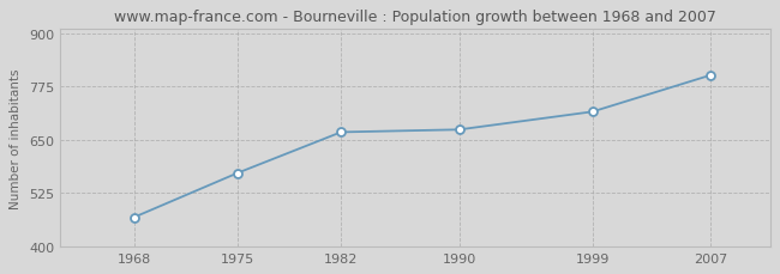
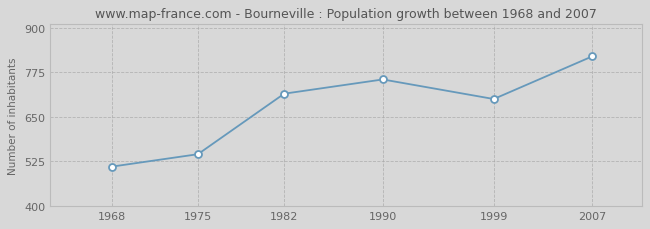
1968: 468 -> 510
1975: 572 -> 545
1982: 668 -> 715
1990: 674 -> 755
1999: 716 -> 700
2007: 802 -> 820
